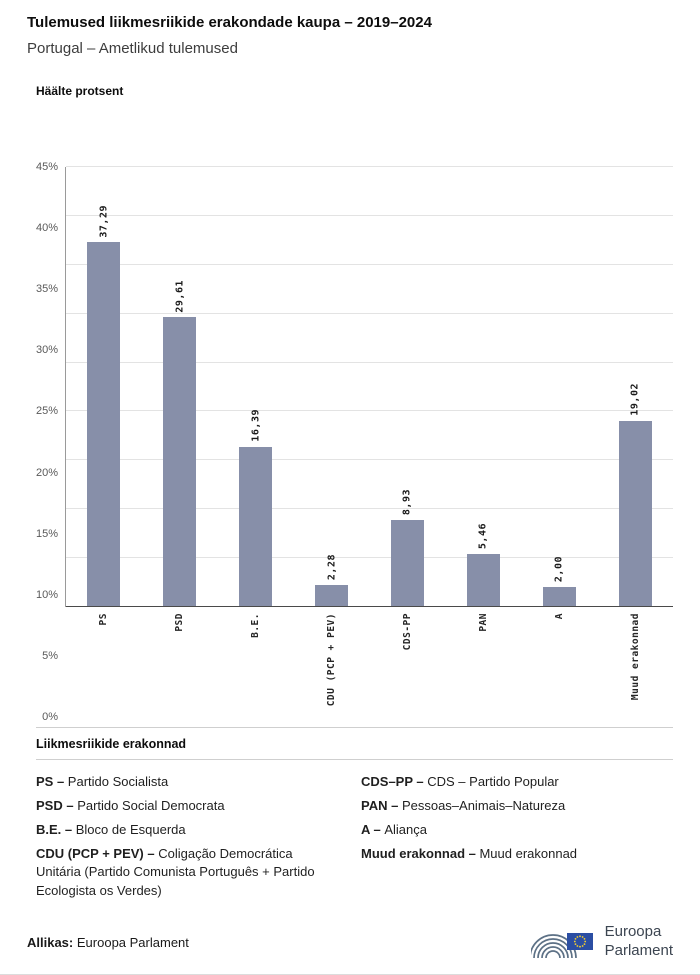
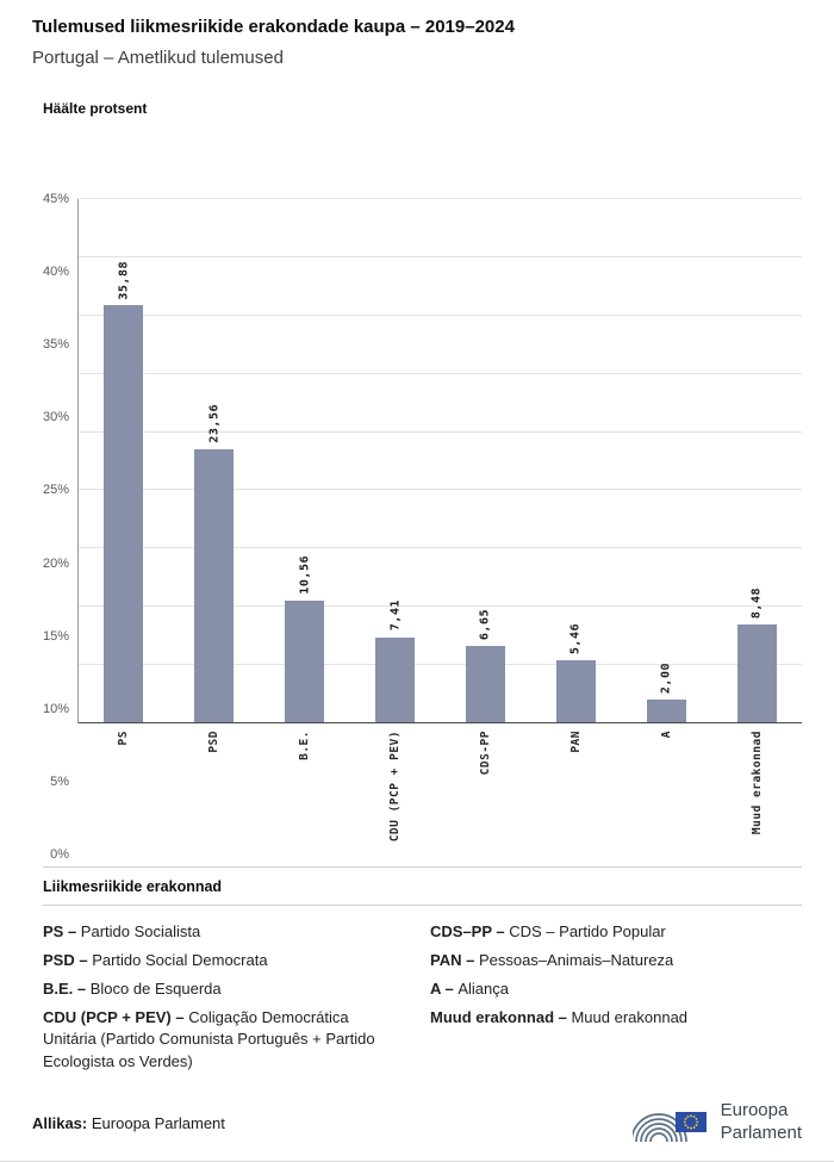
PS: 37,29 -> 35,88
PSD: 29,61 -> 23,56
B.E.: 16,39 -> 10,56
CDU (PCP + PEV): 2,28 -> 7,41
CDS-PP: 8,93 -> 6,65
Muud erakonnad: 19,02 -> 8,48
